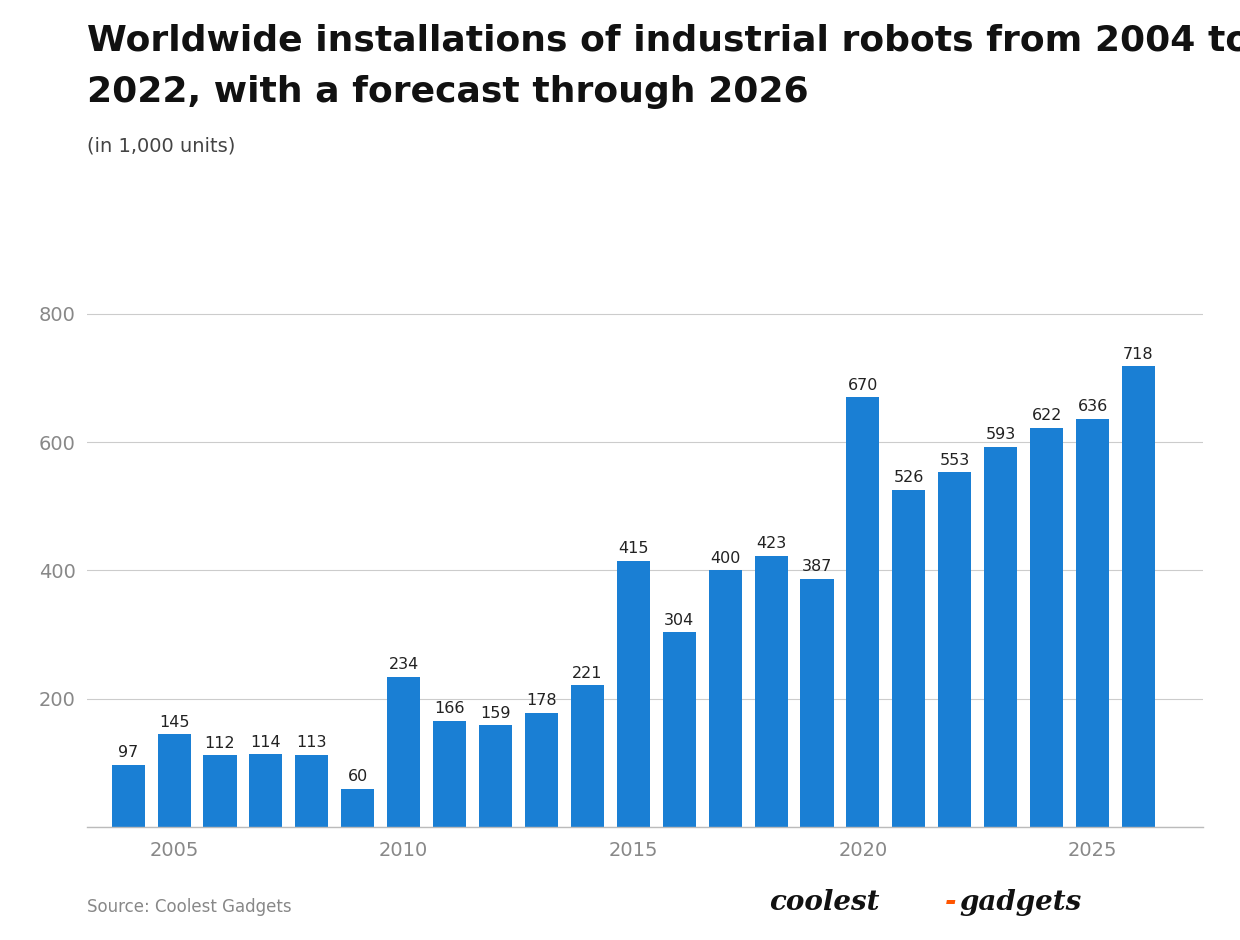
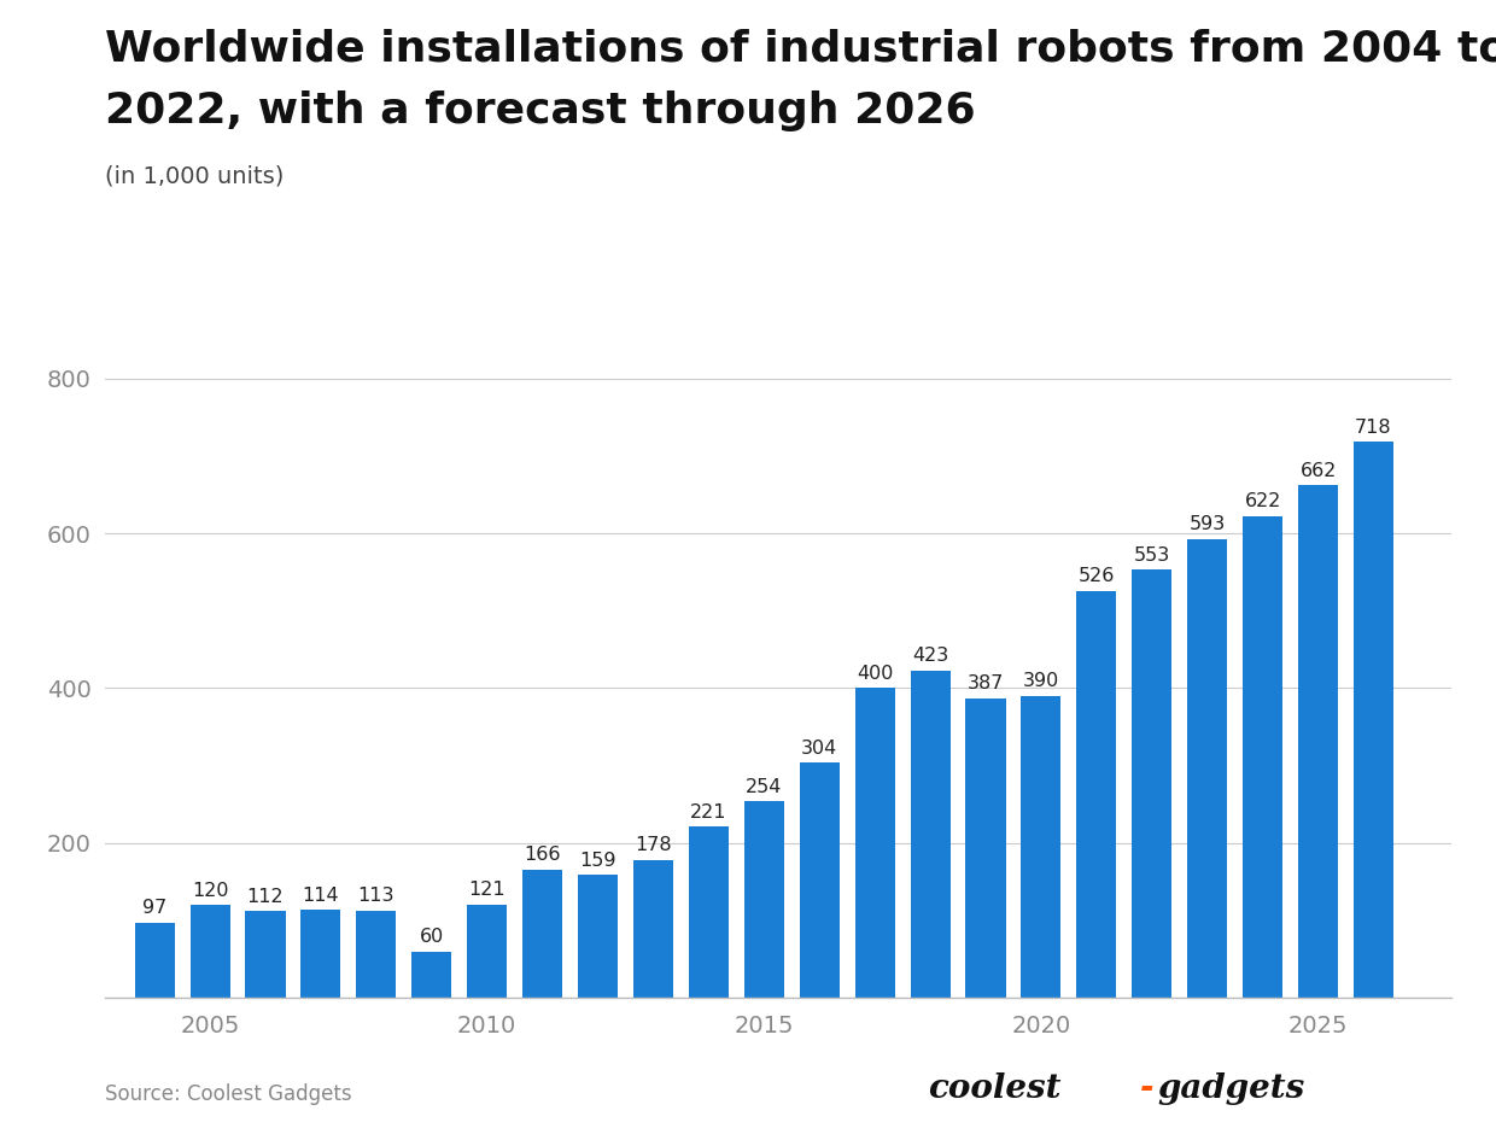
2005: 145 -> 120
2010: 234 -> 121
2015: 415 -> 254
2020: 670 -> 390
2025: 636 -> 662
